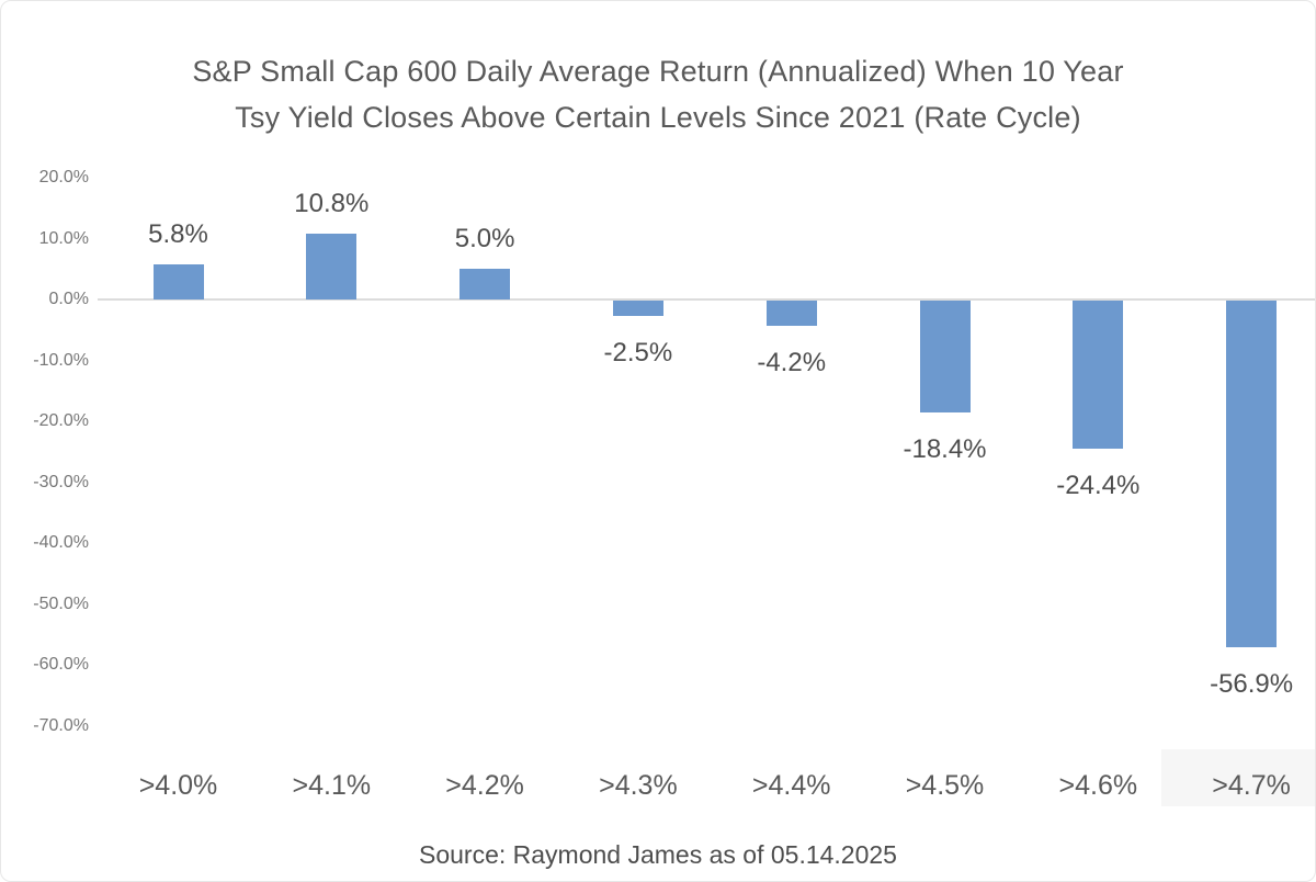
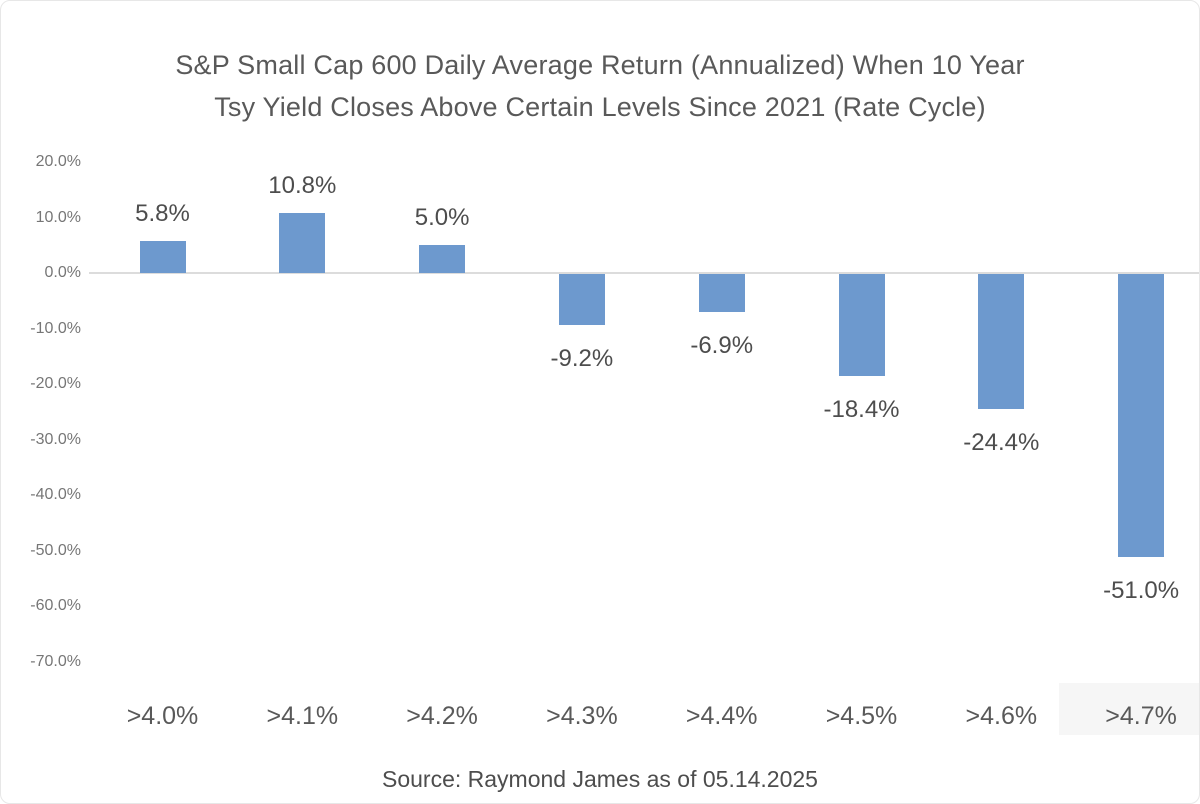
>4.3%: -2.5% -> -9.2%
>4.4%: -4.2% -> -6.9%
>4.7%: -56.9% -> -51.0%
